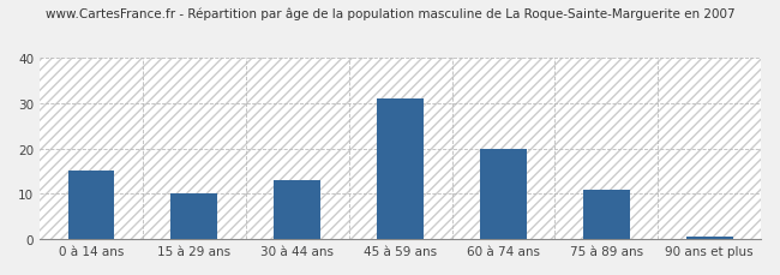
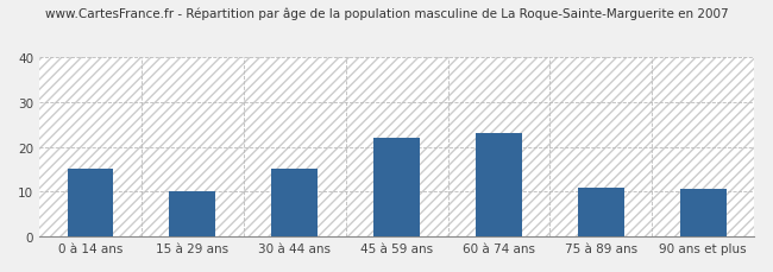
30 à 44 ans: 13.0 -> 15.0
45 à 59 ans: 31.0 -> 22.0
60 à 74 ans: 20.0 -> 23.0
90 ans et plus: 0.5 -> 10.5
